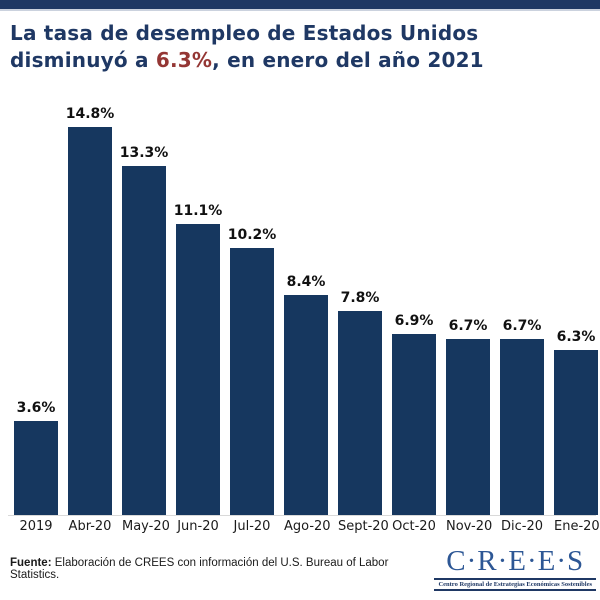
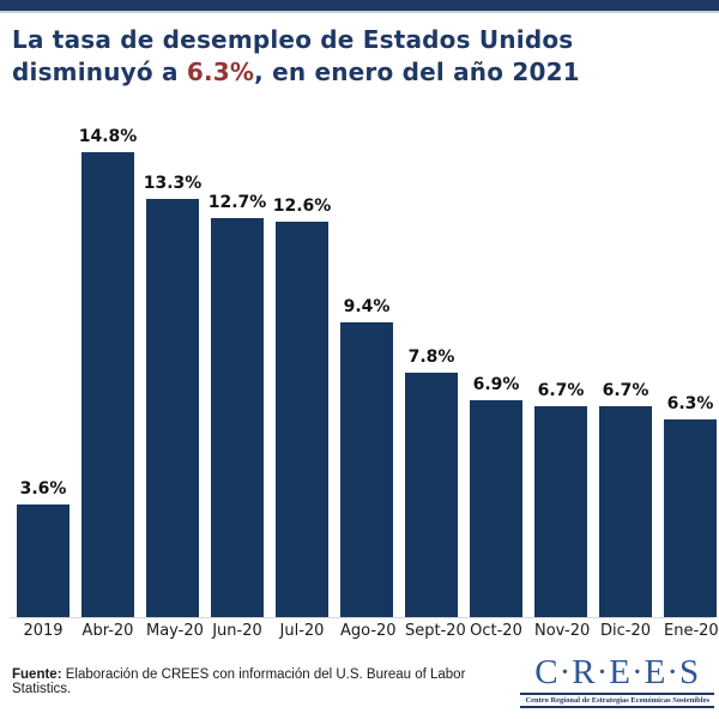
Jun-20: 11.1% -> 12.7%
Jul-20: 10.2% -> 12.6%
Ago-20: 8.4% -> 9.4%
